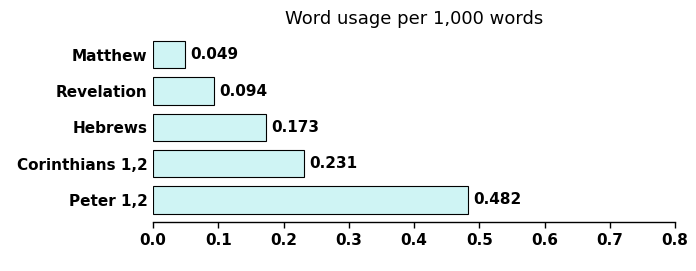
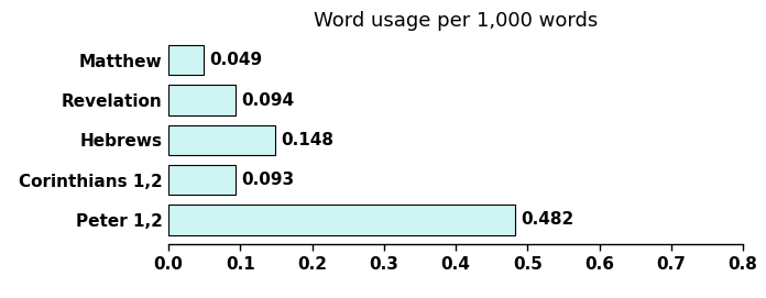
Hebrews: 0.173 -> 0.148
Corinthians 1,2: 0.231 -> 0.093
